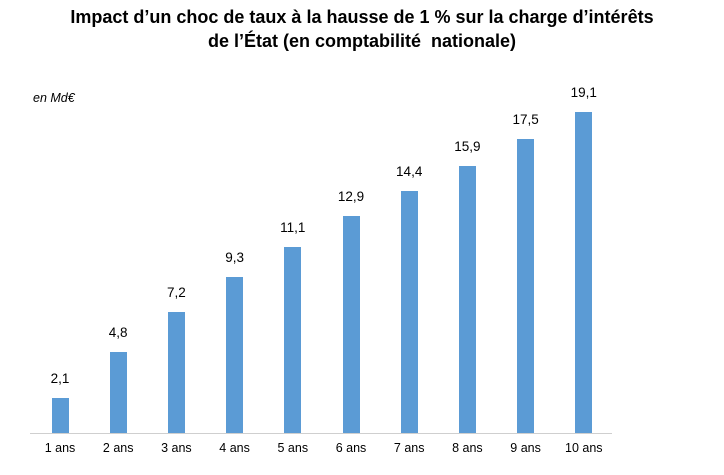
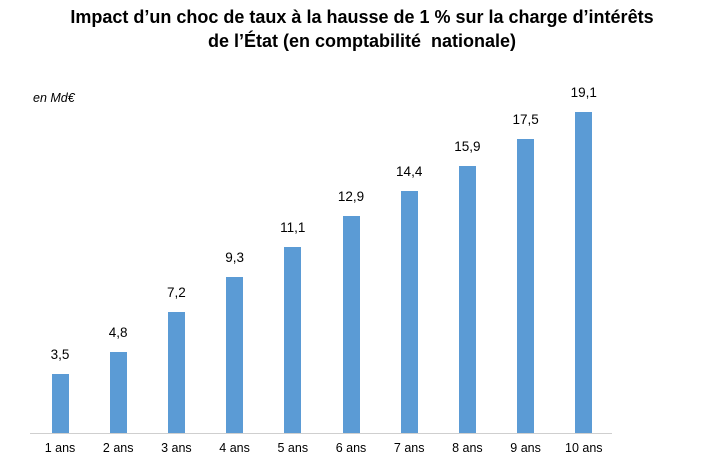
1 ans: 2,1 -> 3,5
